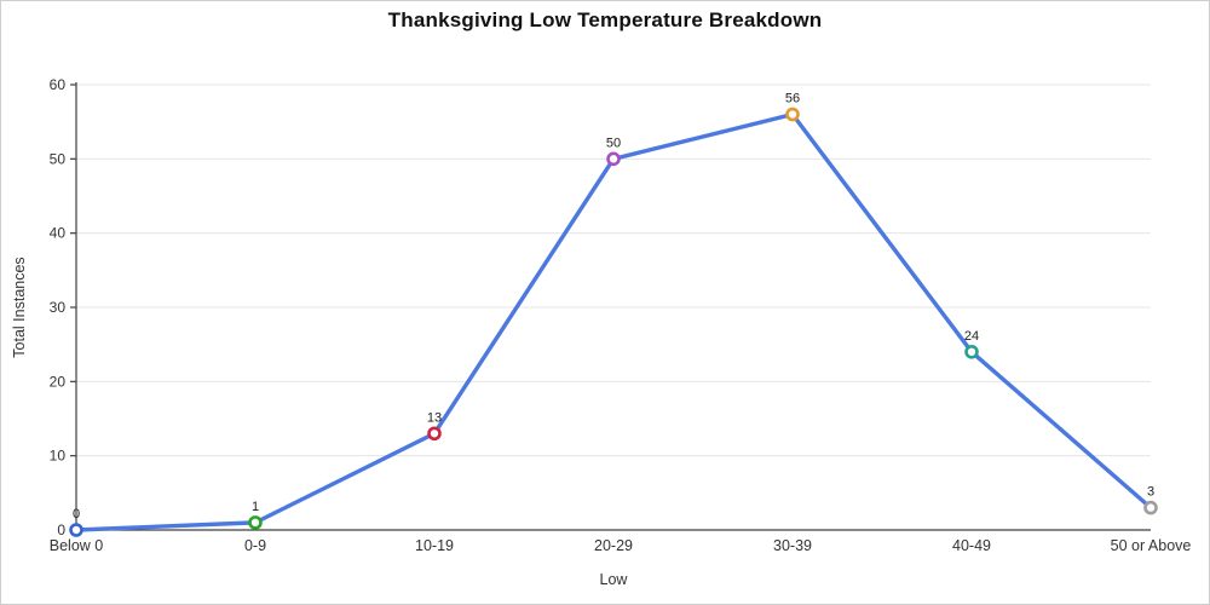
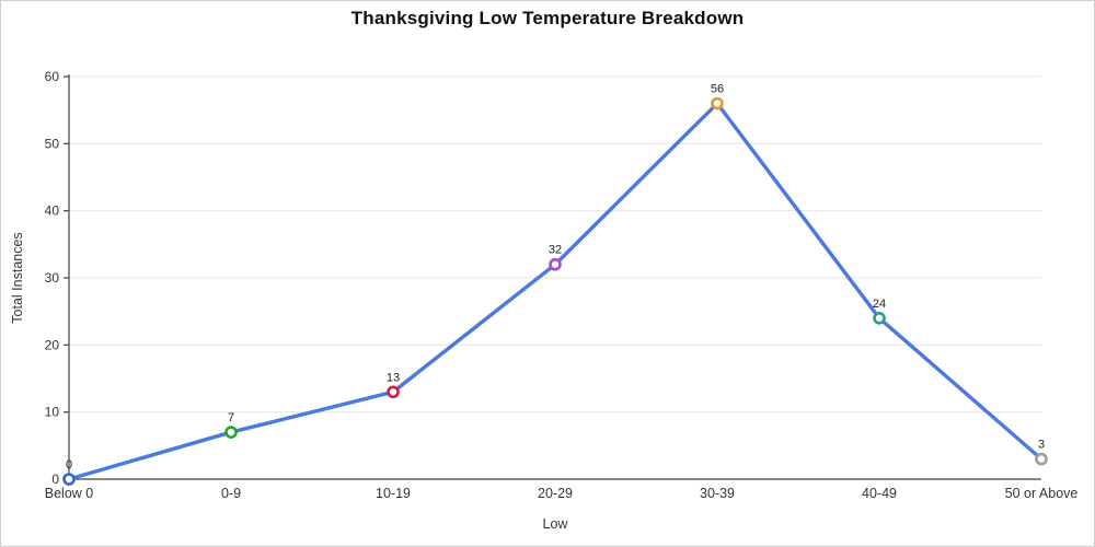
0-9: 1 -> 7
20-29: 50 -> 32
